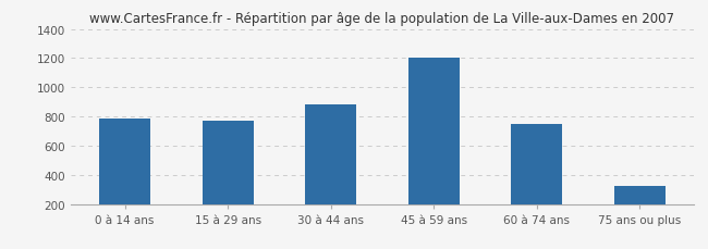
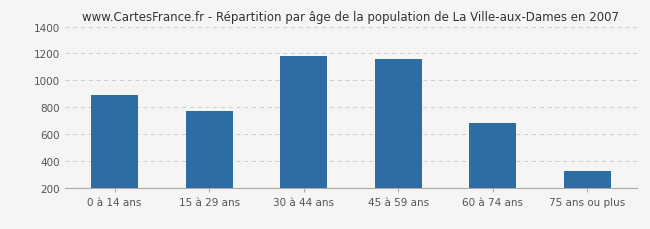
0 à 14 ans: 780 -> 890
30 à 44 ans: 880 -> 1180
45 à 59 ans: 1200 -> 1160
60 à 74 ans: 740 -> 680
